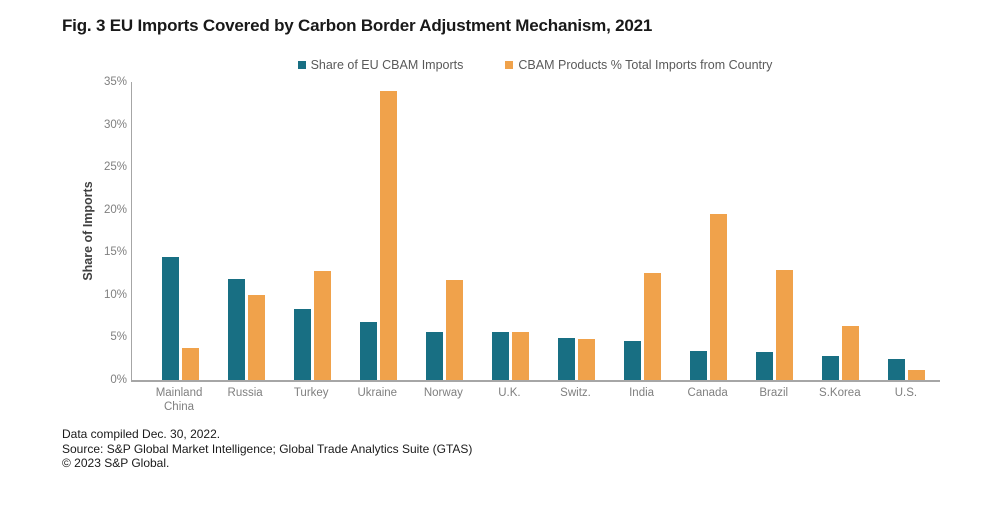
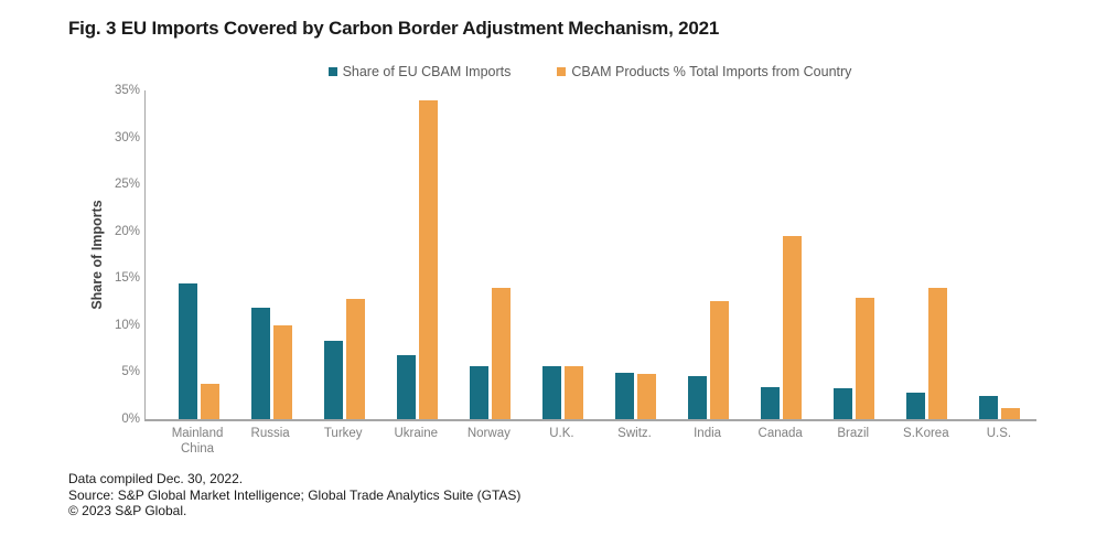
CBAM Products % Total Imports from Country/Norway: 12% -> 14%
CBAM Products % Total Imports from Country/S.Korea: 6% -> 14%
